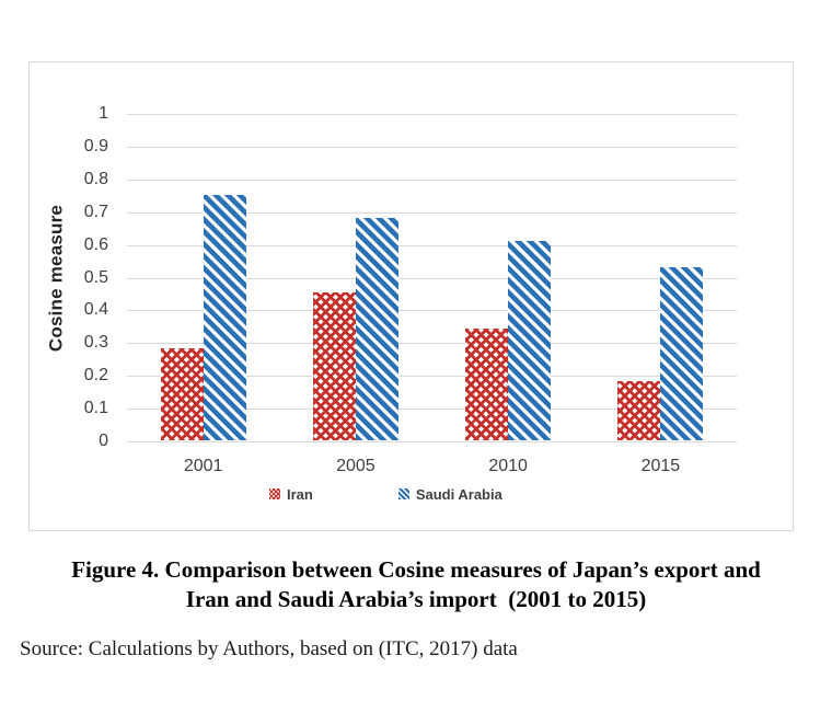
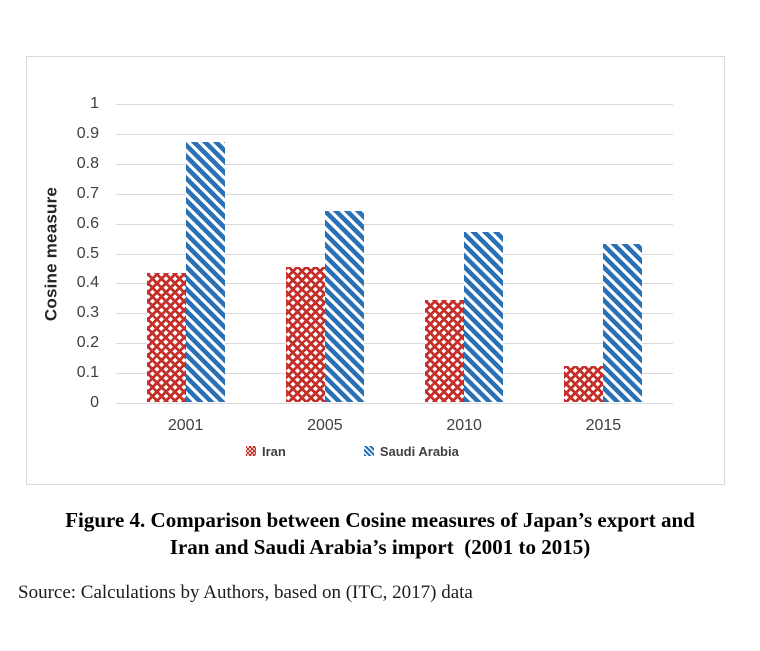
Iran/2001: 0.28 -> 0.43
Saudi Arabia/2001: 0.75 -> 0.87
Saudi Arabia/2005: 0.68 -> 0.64
Saudi Arabia/2010: 0.61 -> 0.57
Iran/2015: 0.18 -> 0.12
